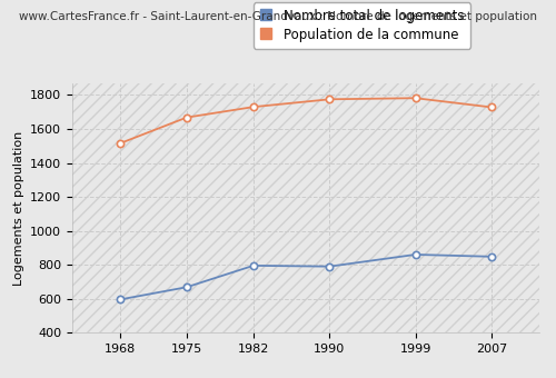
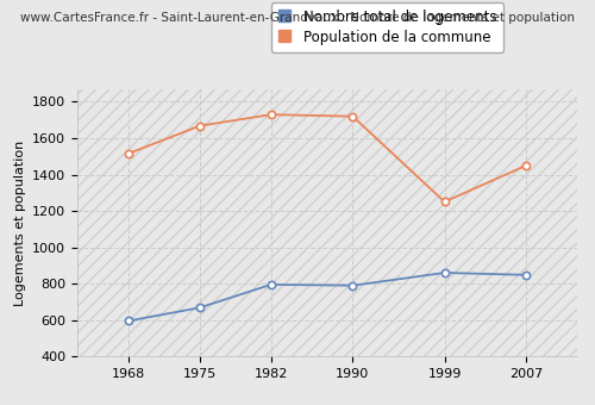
Population de la commune/1990: 1780 -> 1720
Population de la commune/1999: 1780 -> 1250
Population de la commune/2007: 1730 -> 1450
